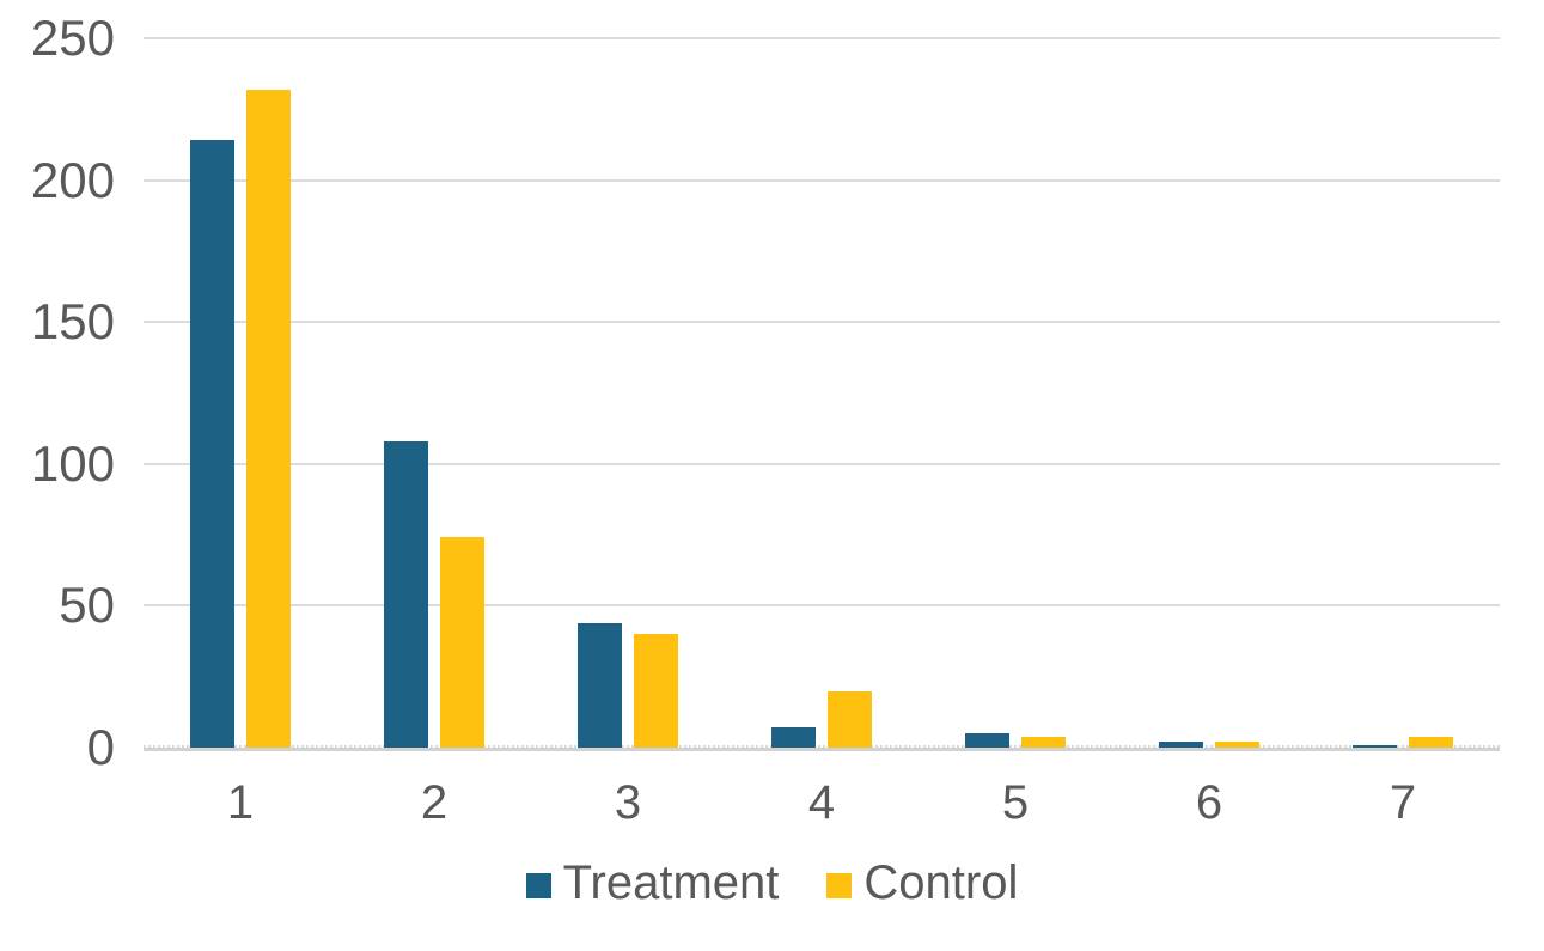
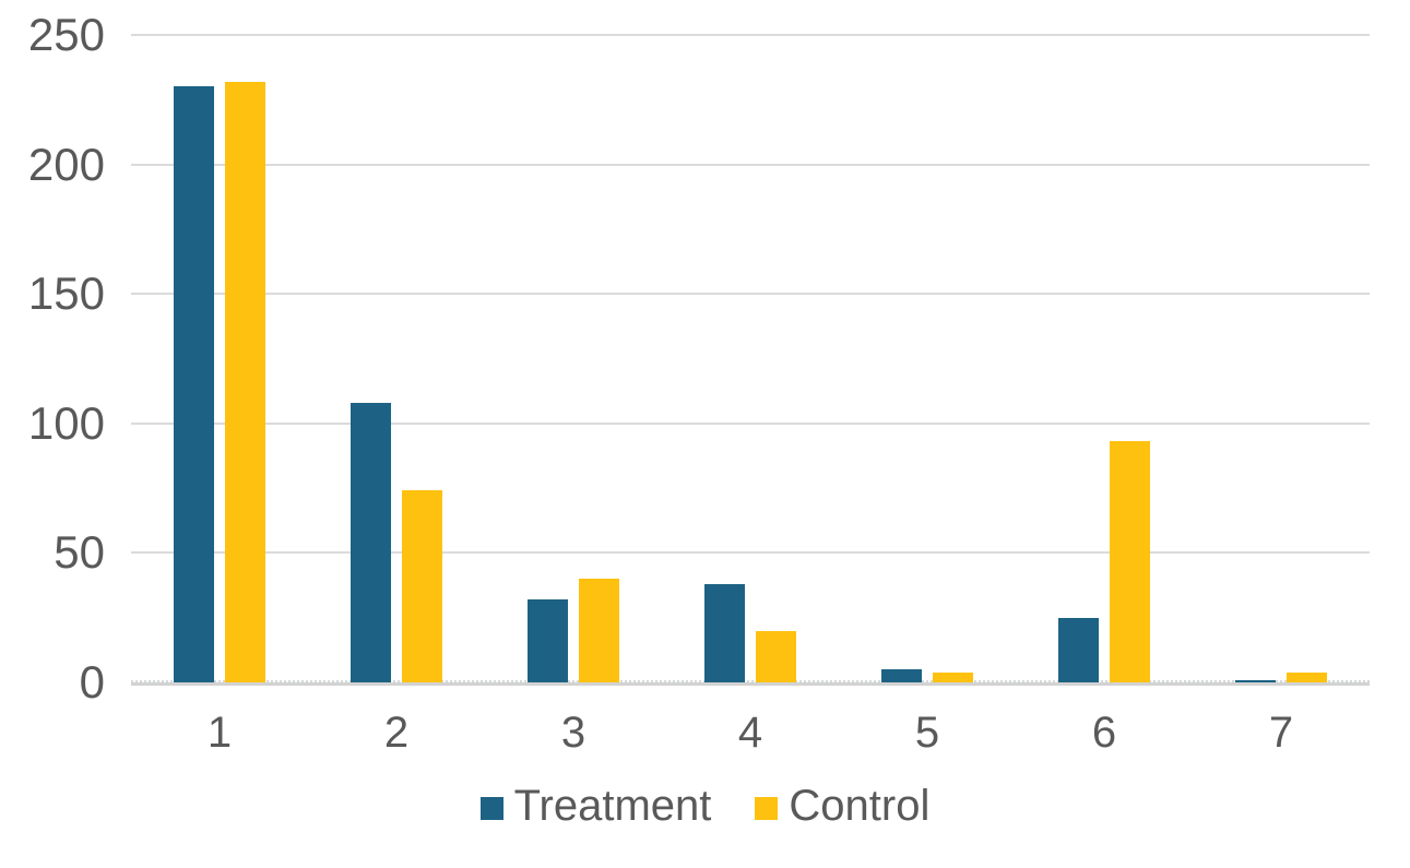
Treatment/1: 214 -> 230
Treatment/3: 44 -> 32
Treatment/4: 7 -> 38
Treatment/6: 2 -> 25
Control/6: 2 -> 93
